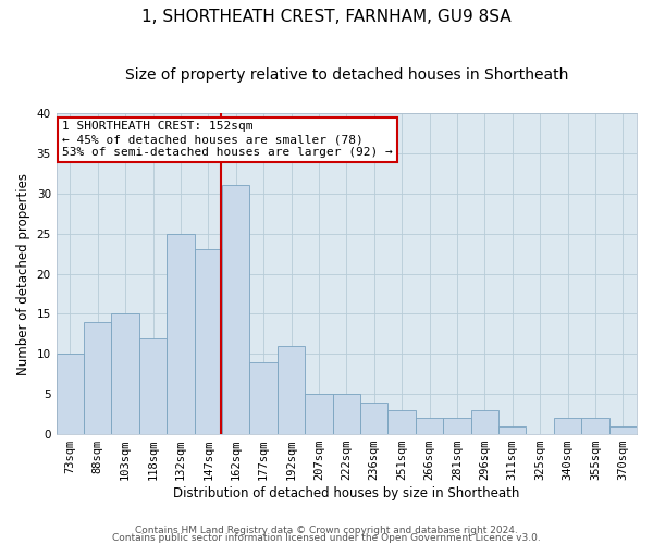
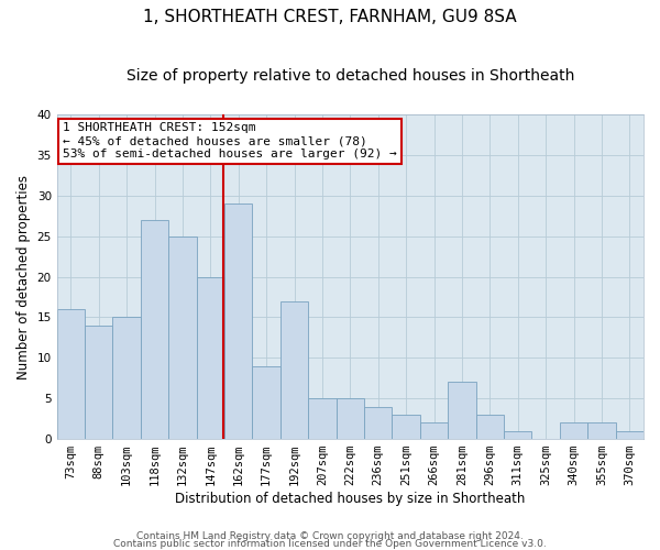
73sqm: 10 -> 16
118sqm: 12 -> 27
147sqm: 23 -> 20
162sqm: 31 -> 29
192sqm: 11 -> 17
281sqm: 2 -> 7
